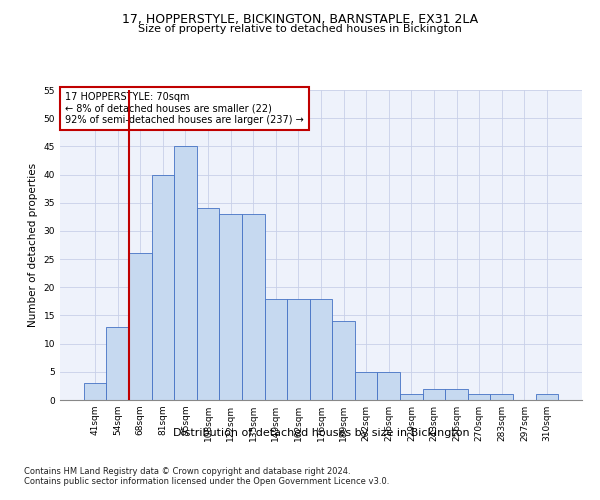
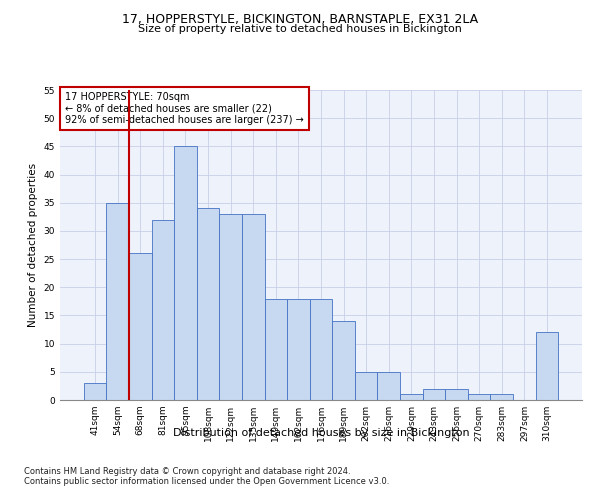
54sqm: 13 -> 35
81sqm: 40 -> 32
310sqm: 1 -> 12
